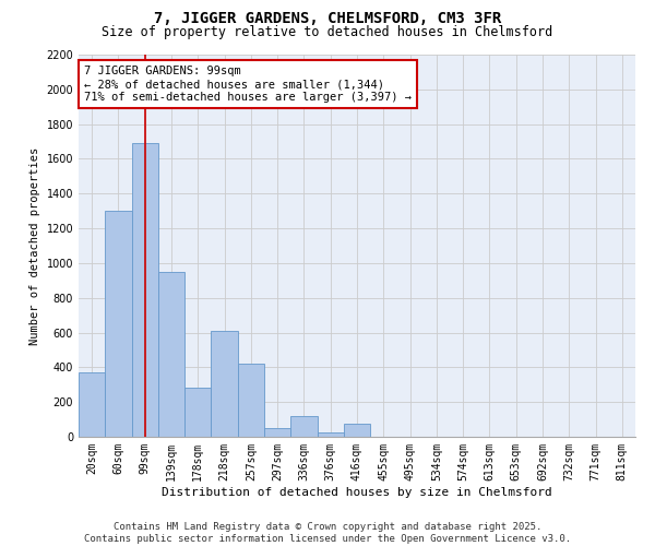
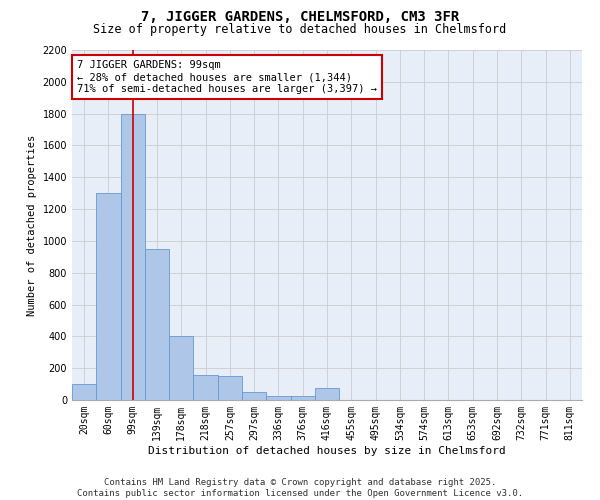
20sqm: 370 -> 100
99sqm: 1690 -> 1800
178sqm: 280 -> 400
218sqm: 610 -> 160
257sqm: 420 -> 150
336sqm: 120 -> 20
